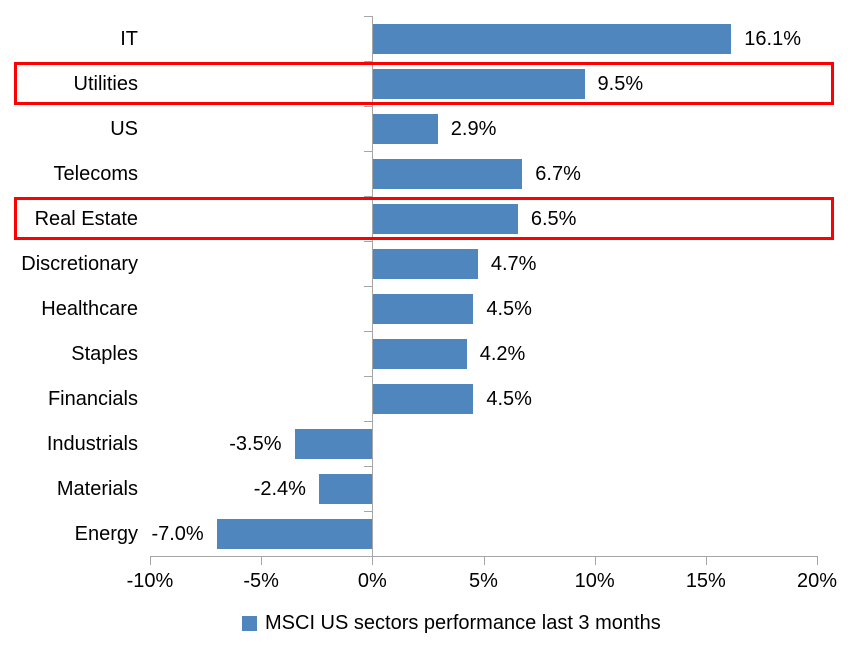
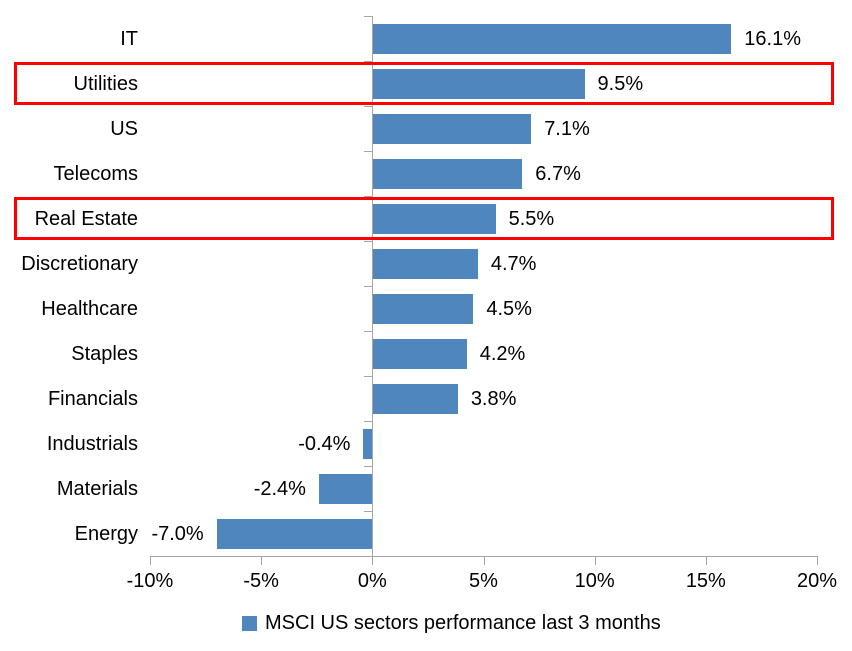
US: 2.9% -> 7.1%
Real Estate: 6.5% -> 5.5%
Financials: 4.5% -> 3.8%
Industrials: -3.5% -> -0.4%
